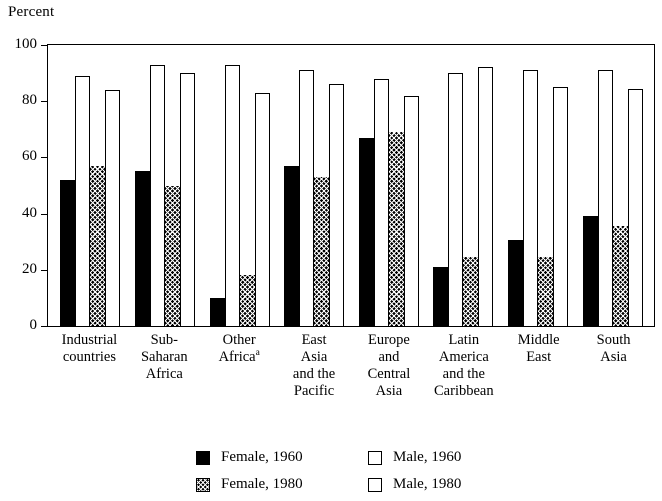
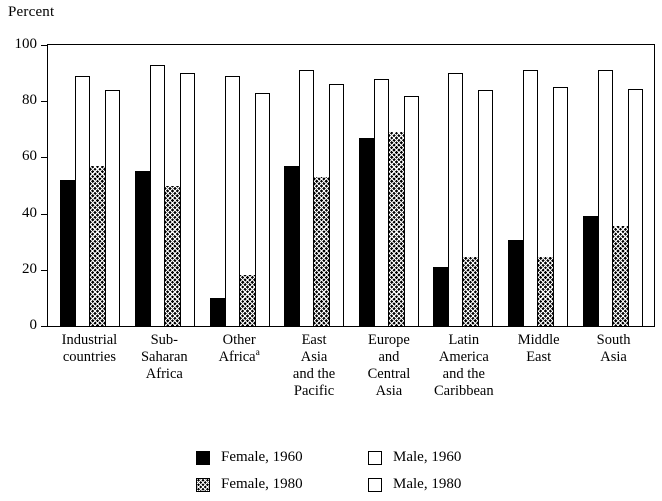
Male, 1960/Other Africa: 93 -> 89
Male, 1980/Latin America and the Caribbean: 92 -> 84
